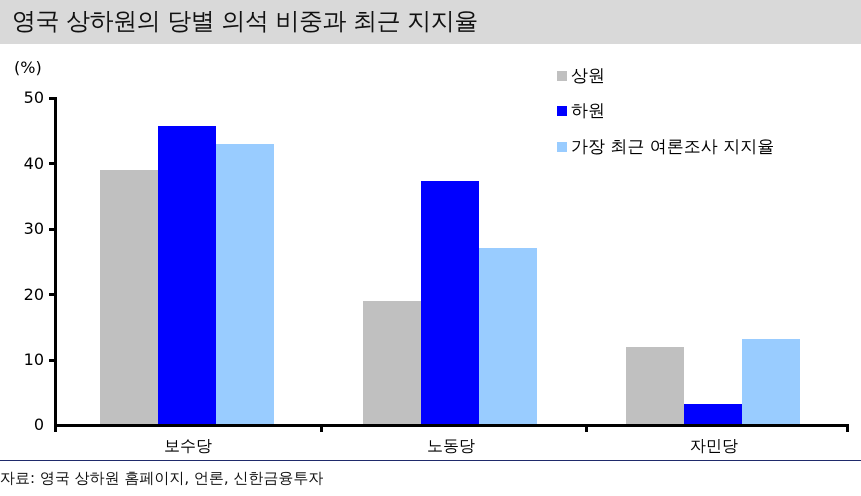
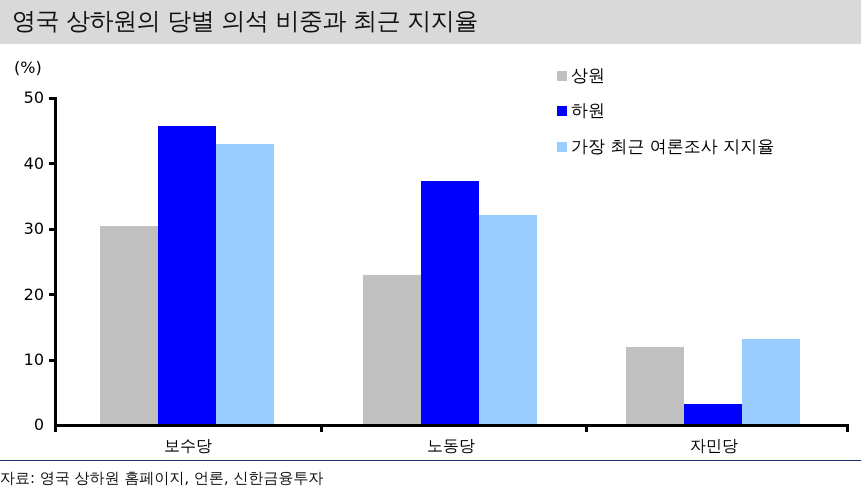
상원/보수당: 39 -> 30
상원/노동당: 19 -> 23
가장 최근 여론조사 지지율/노동당: 27 -> 32
